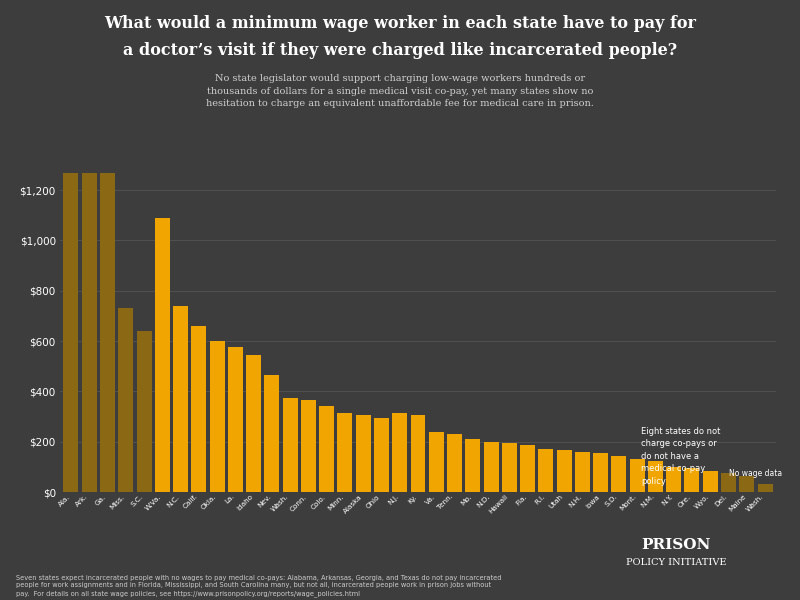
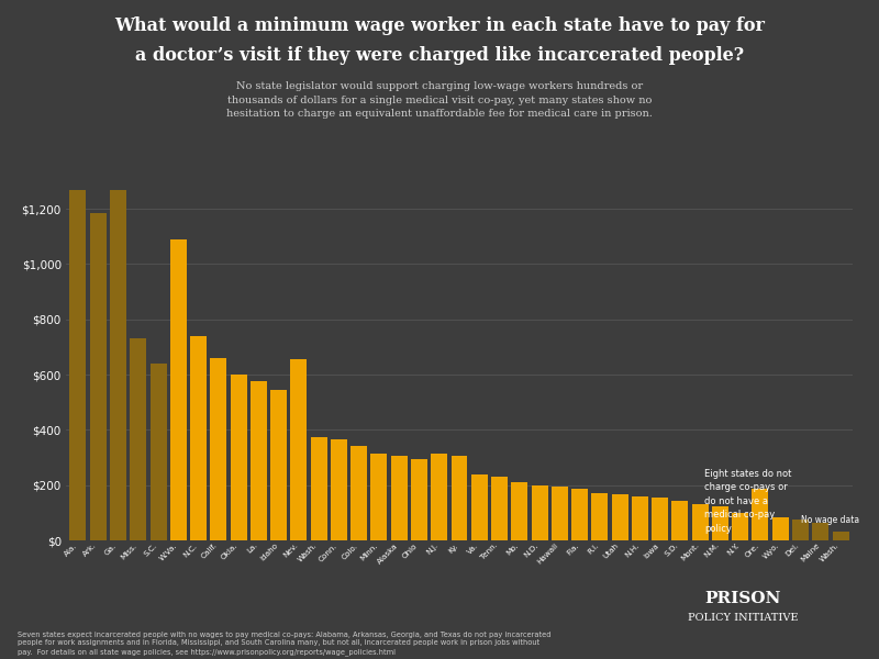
Ark.: $1,270 -> $1,185
Nev.: $465 -> $655
Ore.: $95 -> $185
